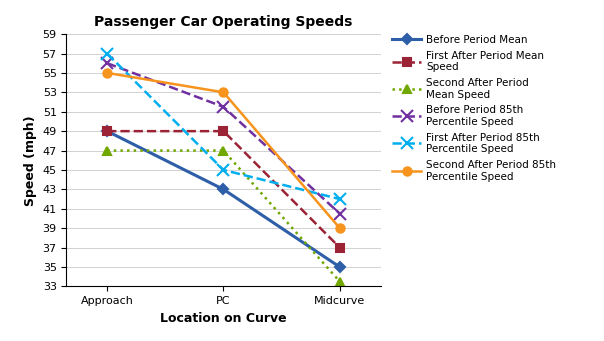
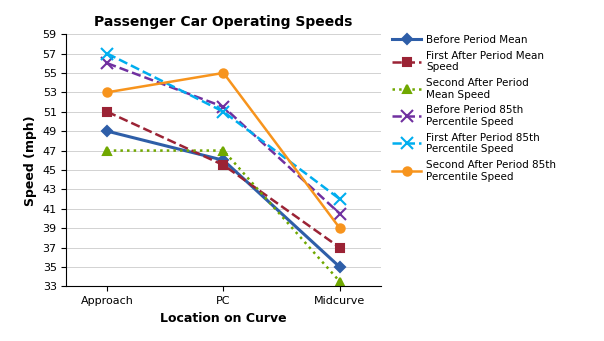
First After Period Mean Speed/Approach: 49.0 -> 51.0
Second After Period 85th Percentile Speed/Approach: 55 -> 53
Before Period Mean/PC: 43 -> 46
First After Period Mean Speed/PC: 49.0 -> 45.5
First After Period 85th Percentile Speed/PC: 45 -> 51
Second After Period 85th Percentile Speed/PC: 53 -> 55
